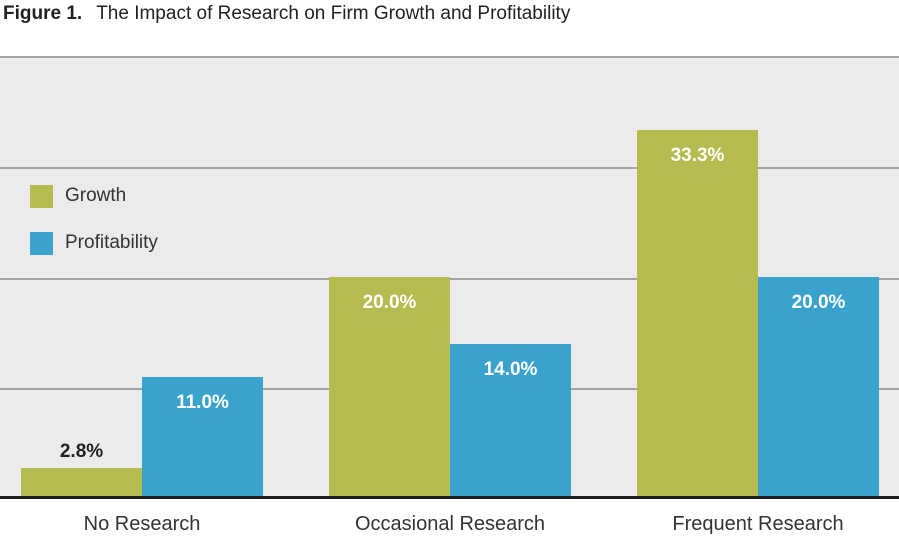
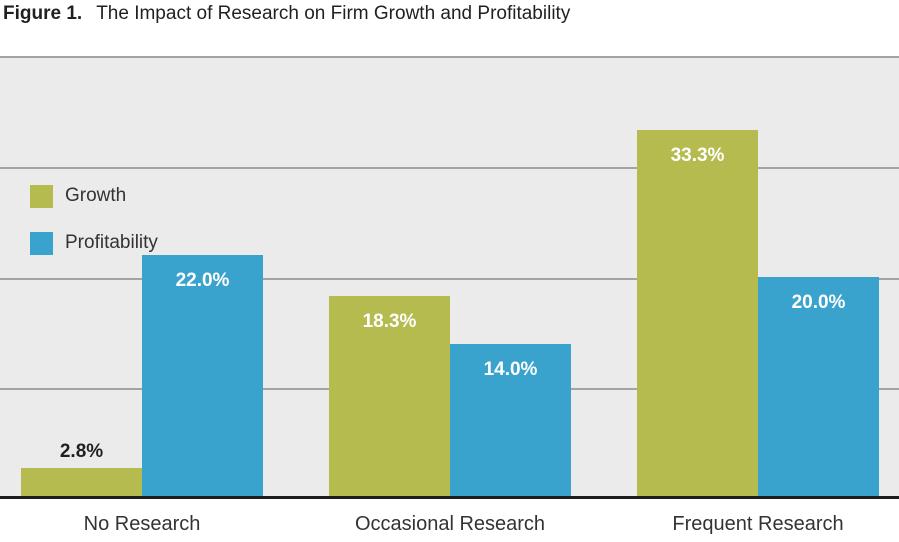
Profitability/No Research: 11.0% -> 22.0%
Growth/Occasional Research: 20.0% -> 18.3%
